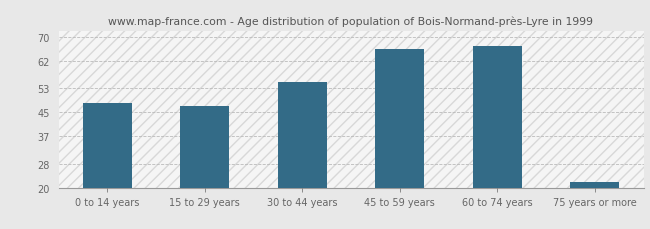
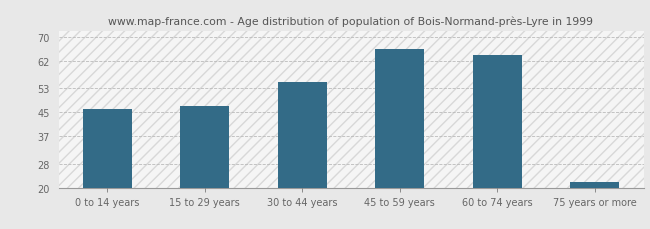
0 to 14 years: 48 -> 46
60 to 74 years: 67 -> 64
